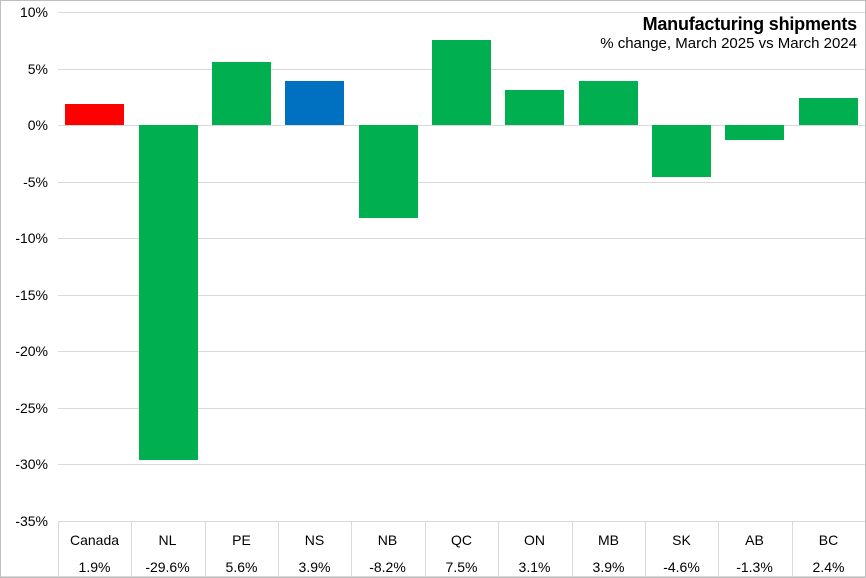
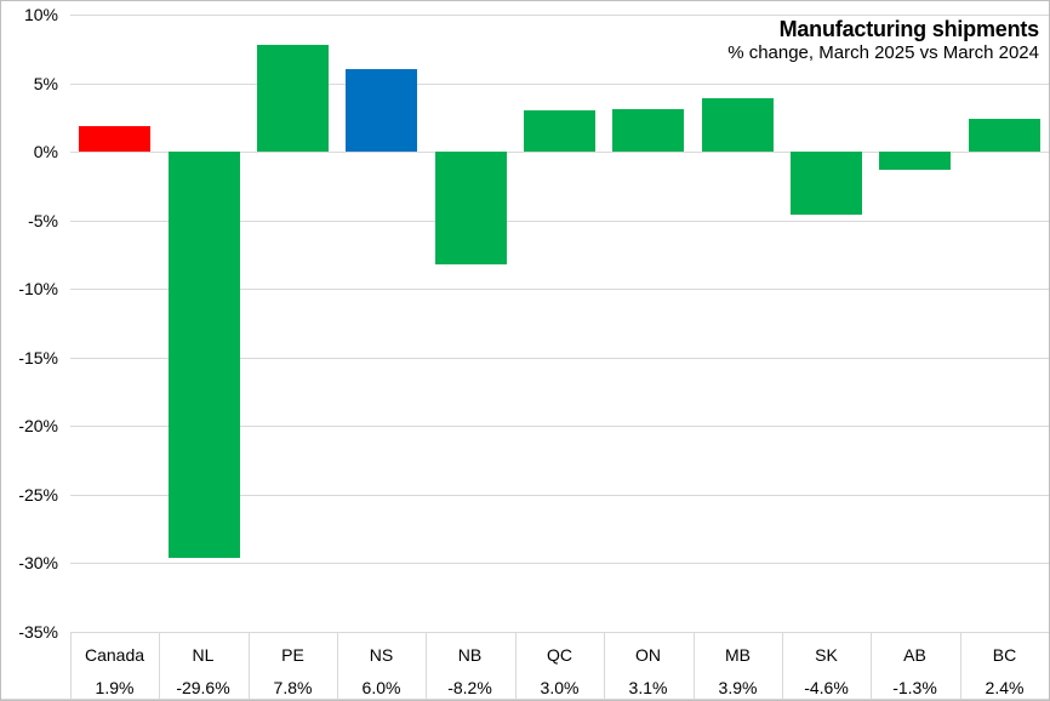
PE: 5.6% -> 7.8%
NS: 3.9% -> 6.0%
QC: 7.5% -> 3.0%
